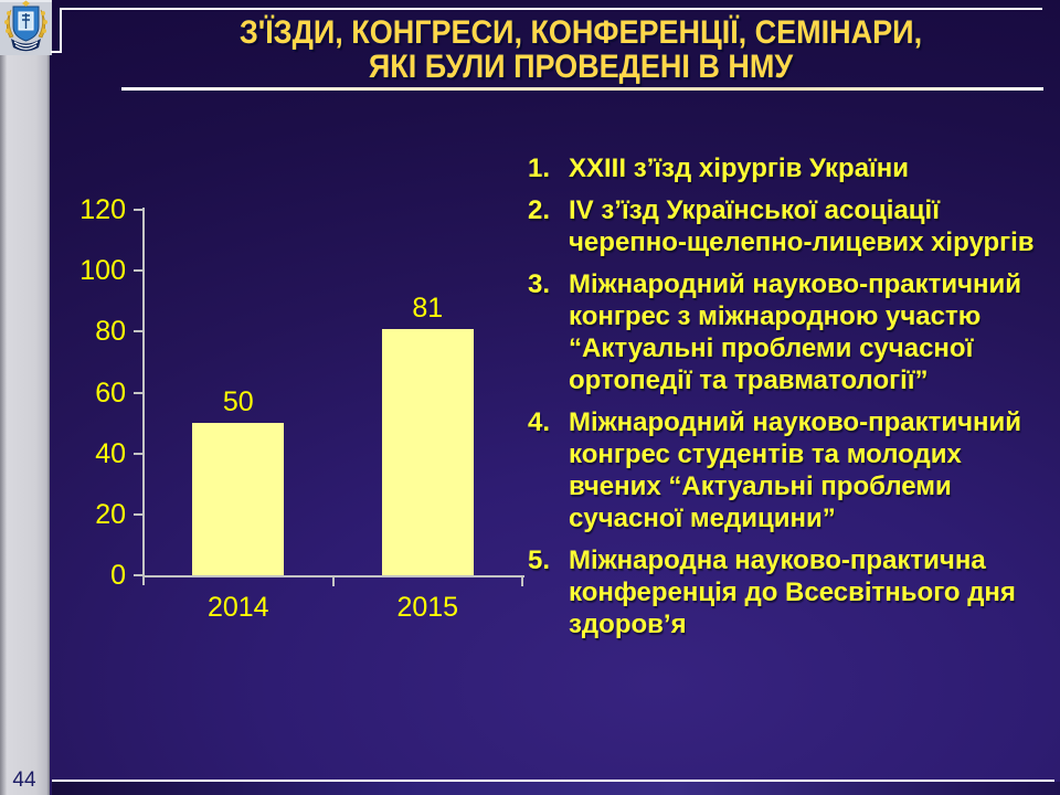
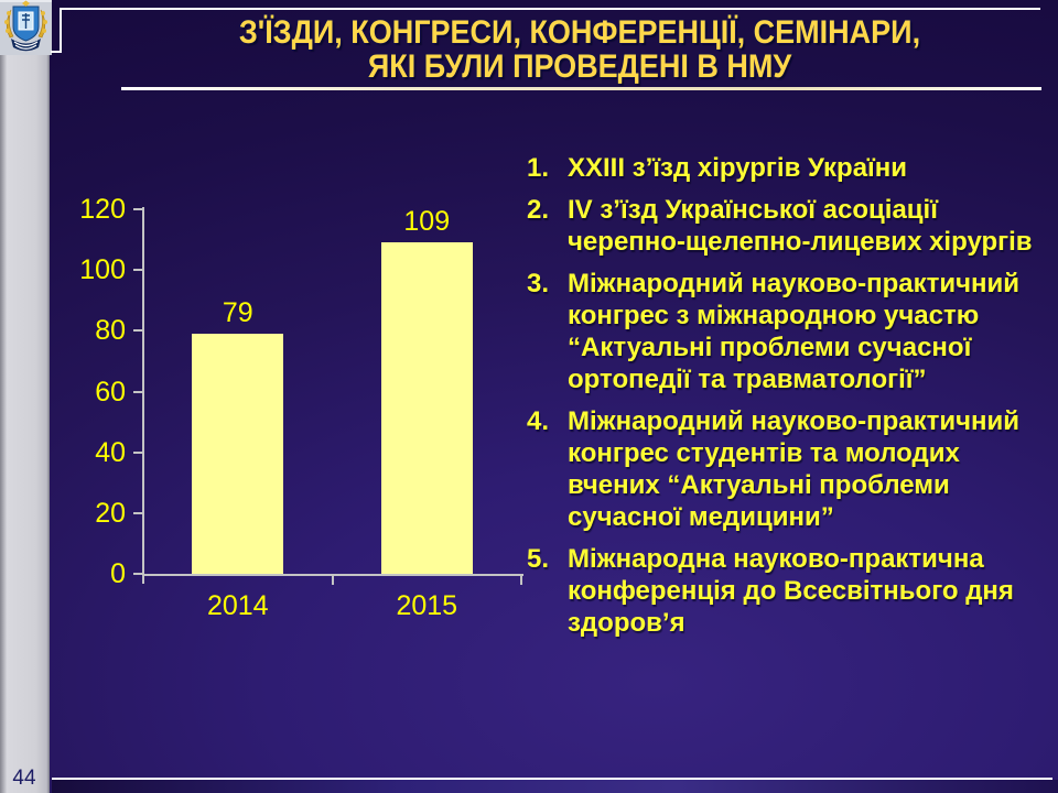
2014: 50 -> 79
2015: 81 -> 109
